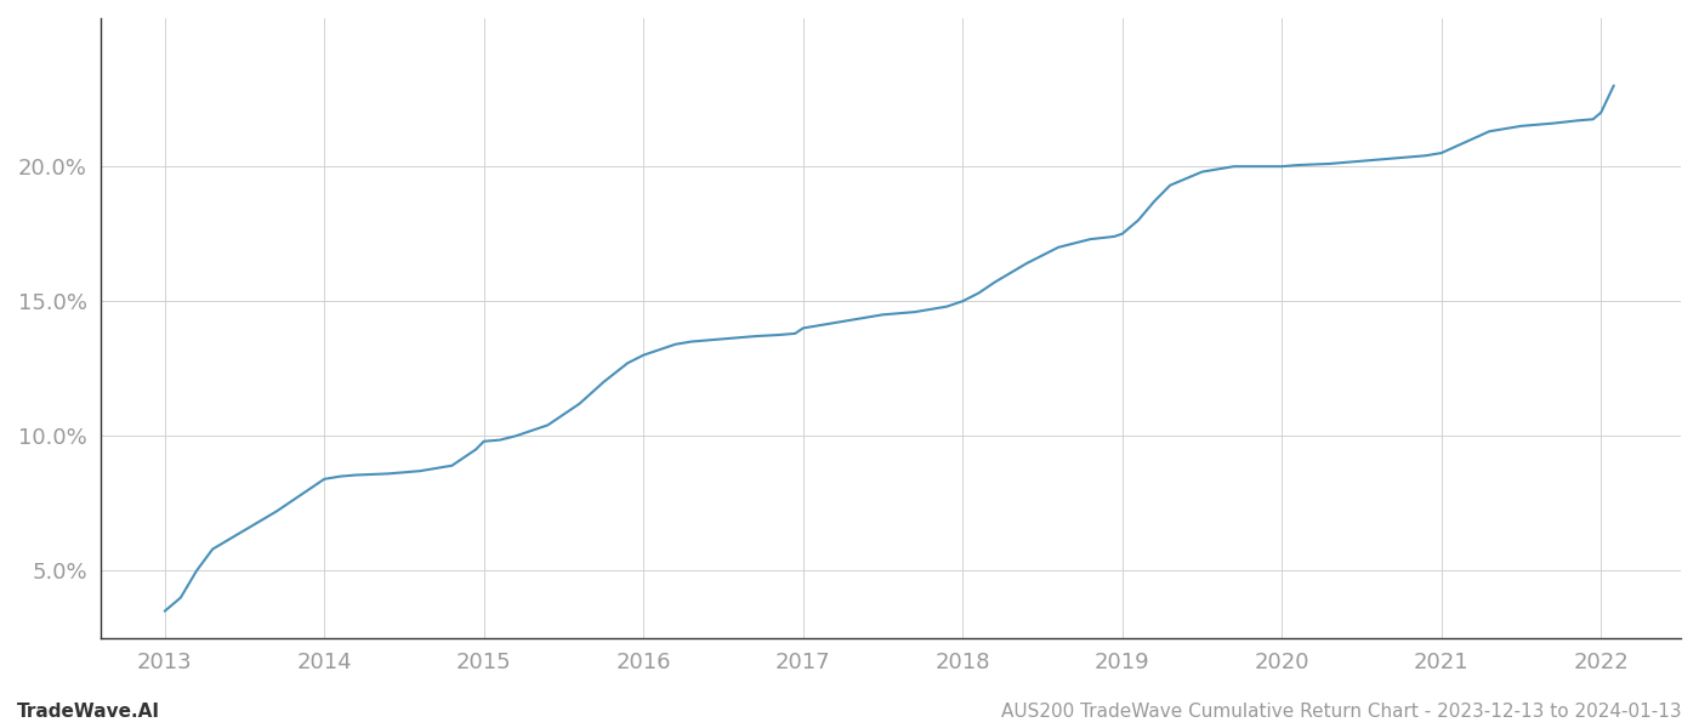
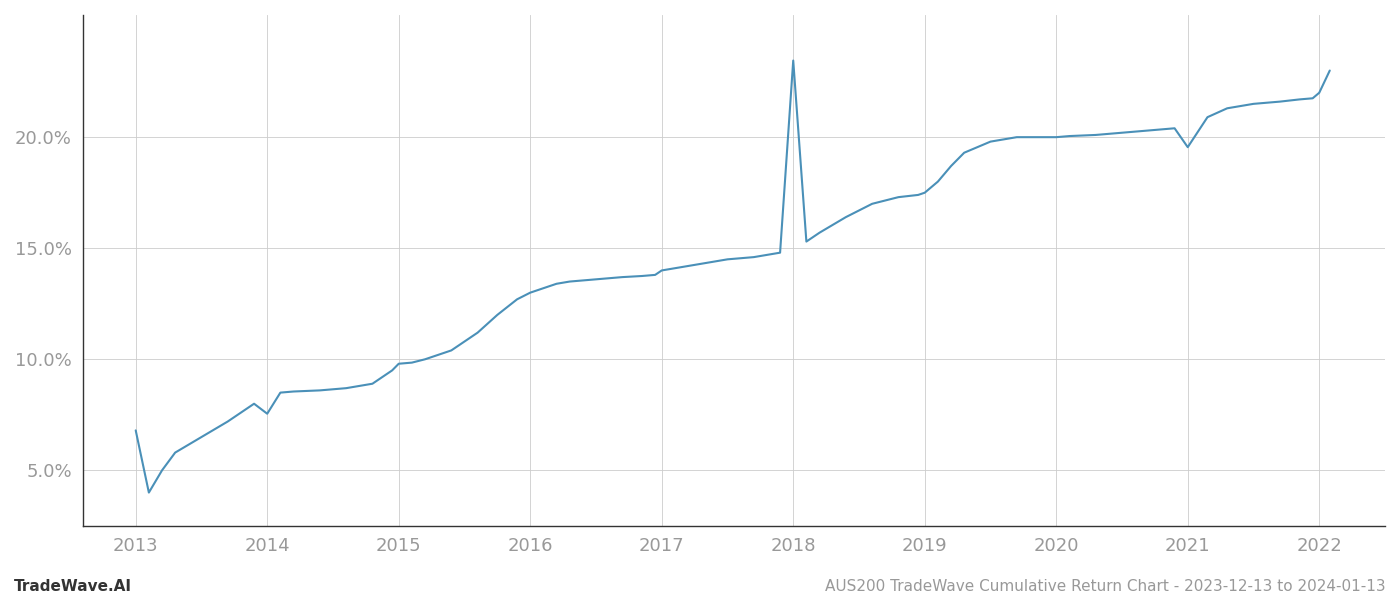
2013: 3.50% -> 6.80%
2014: 8.40% -> 7.55%
2018: 15.00% -> 23.45%
2021: 20.50% -> 19.55%
